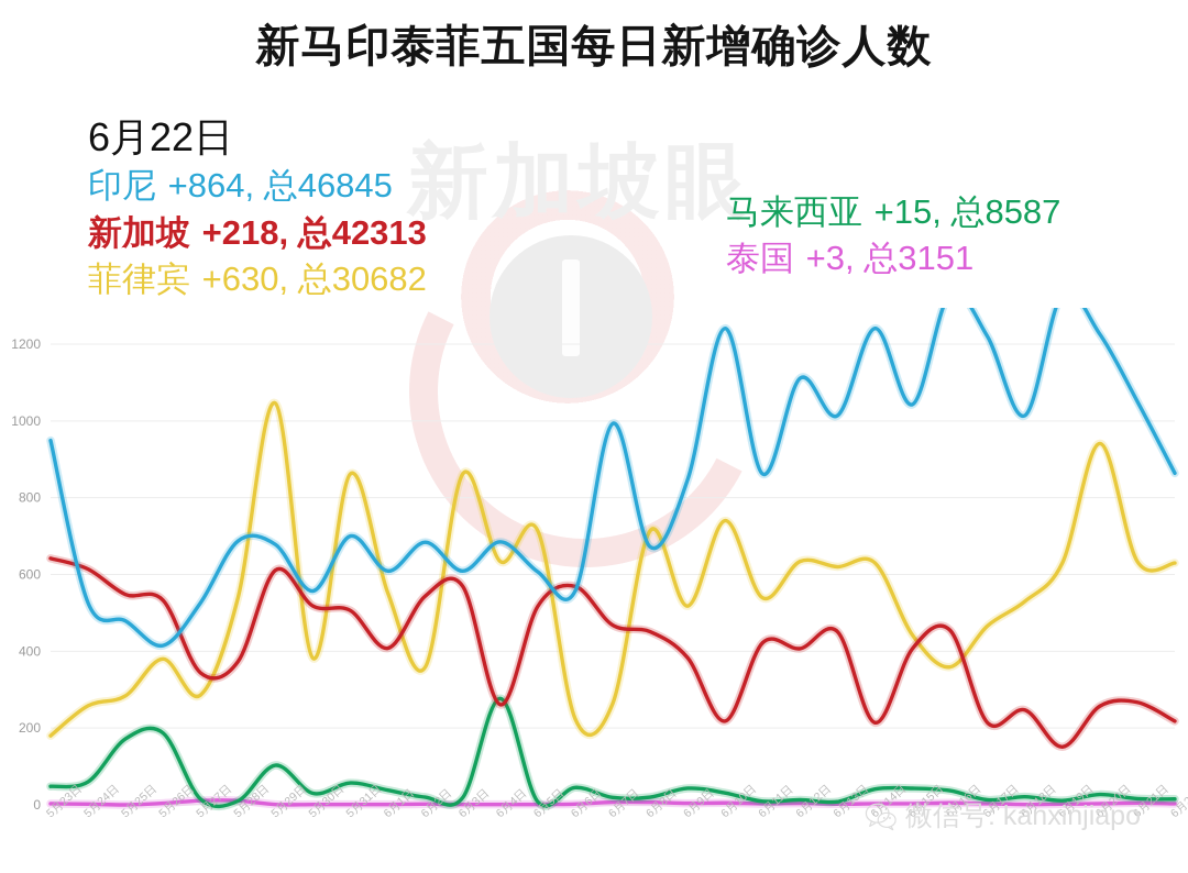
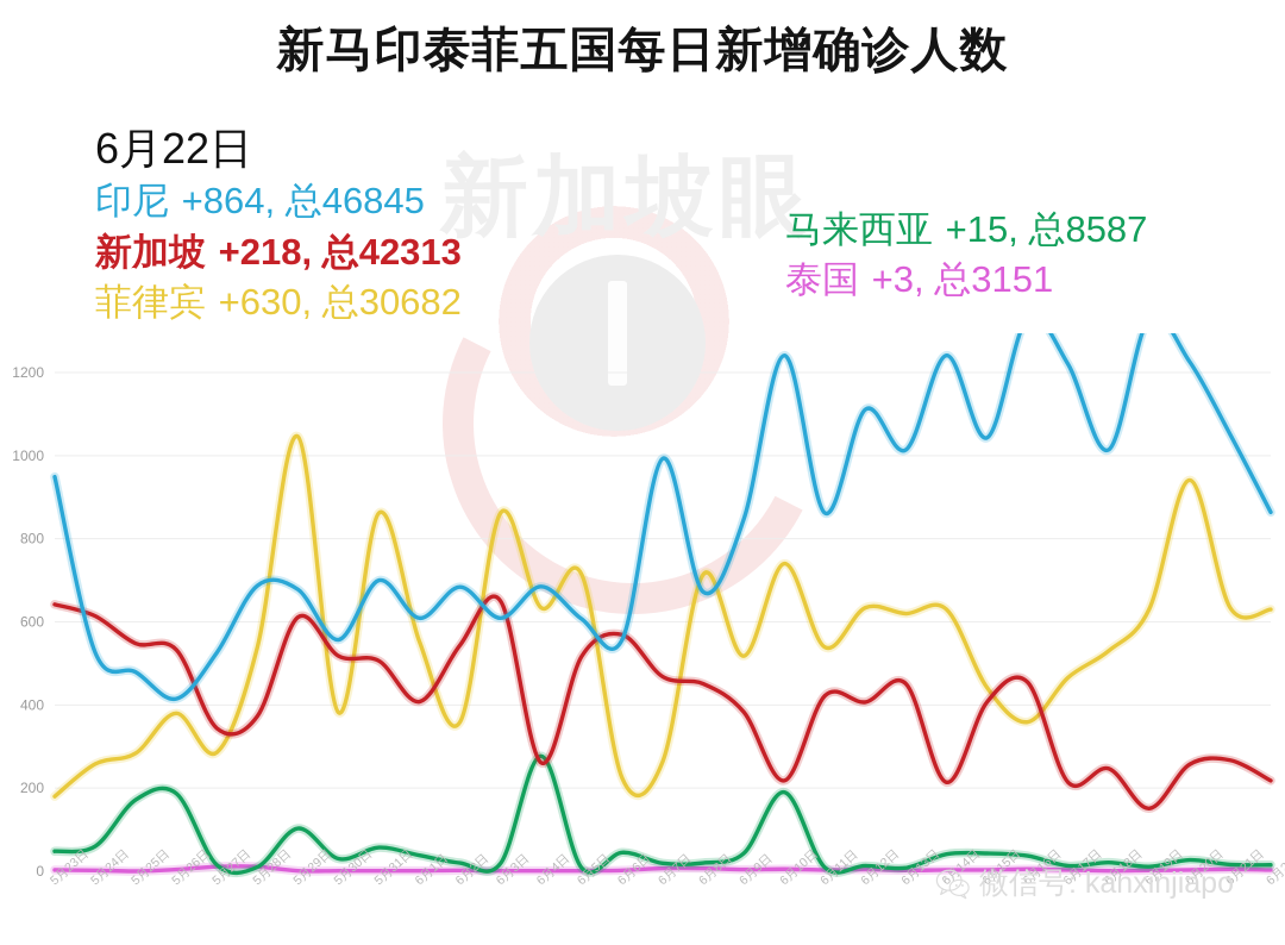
新加坡/6月3日: 570 -> 650
马来西亚/6月10日: 30 -> 190
